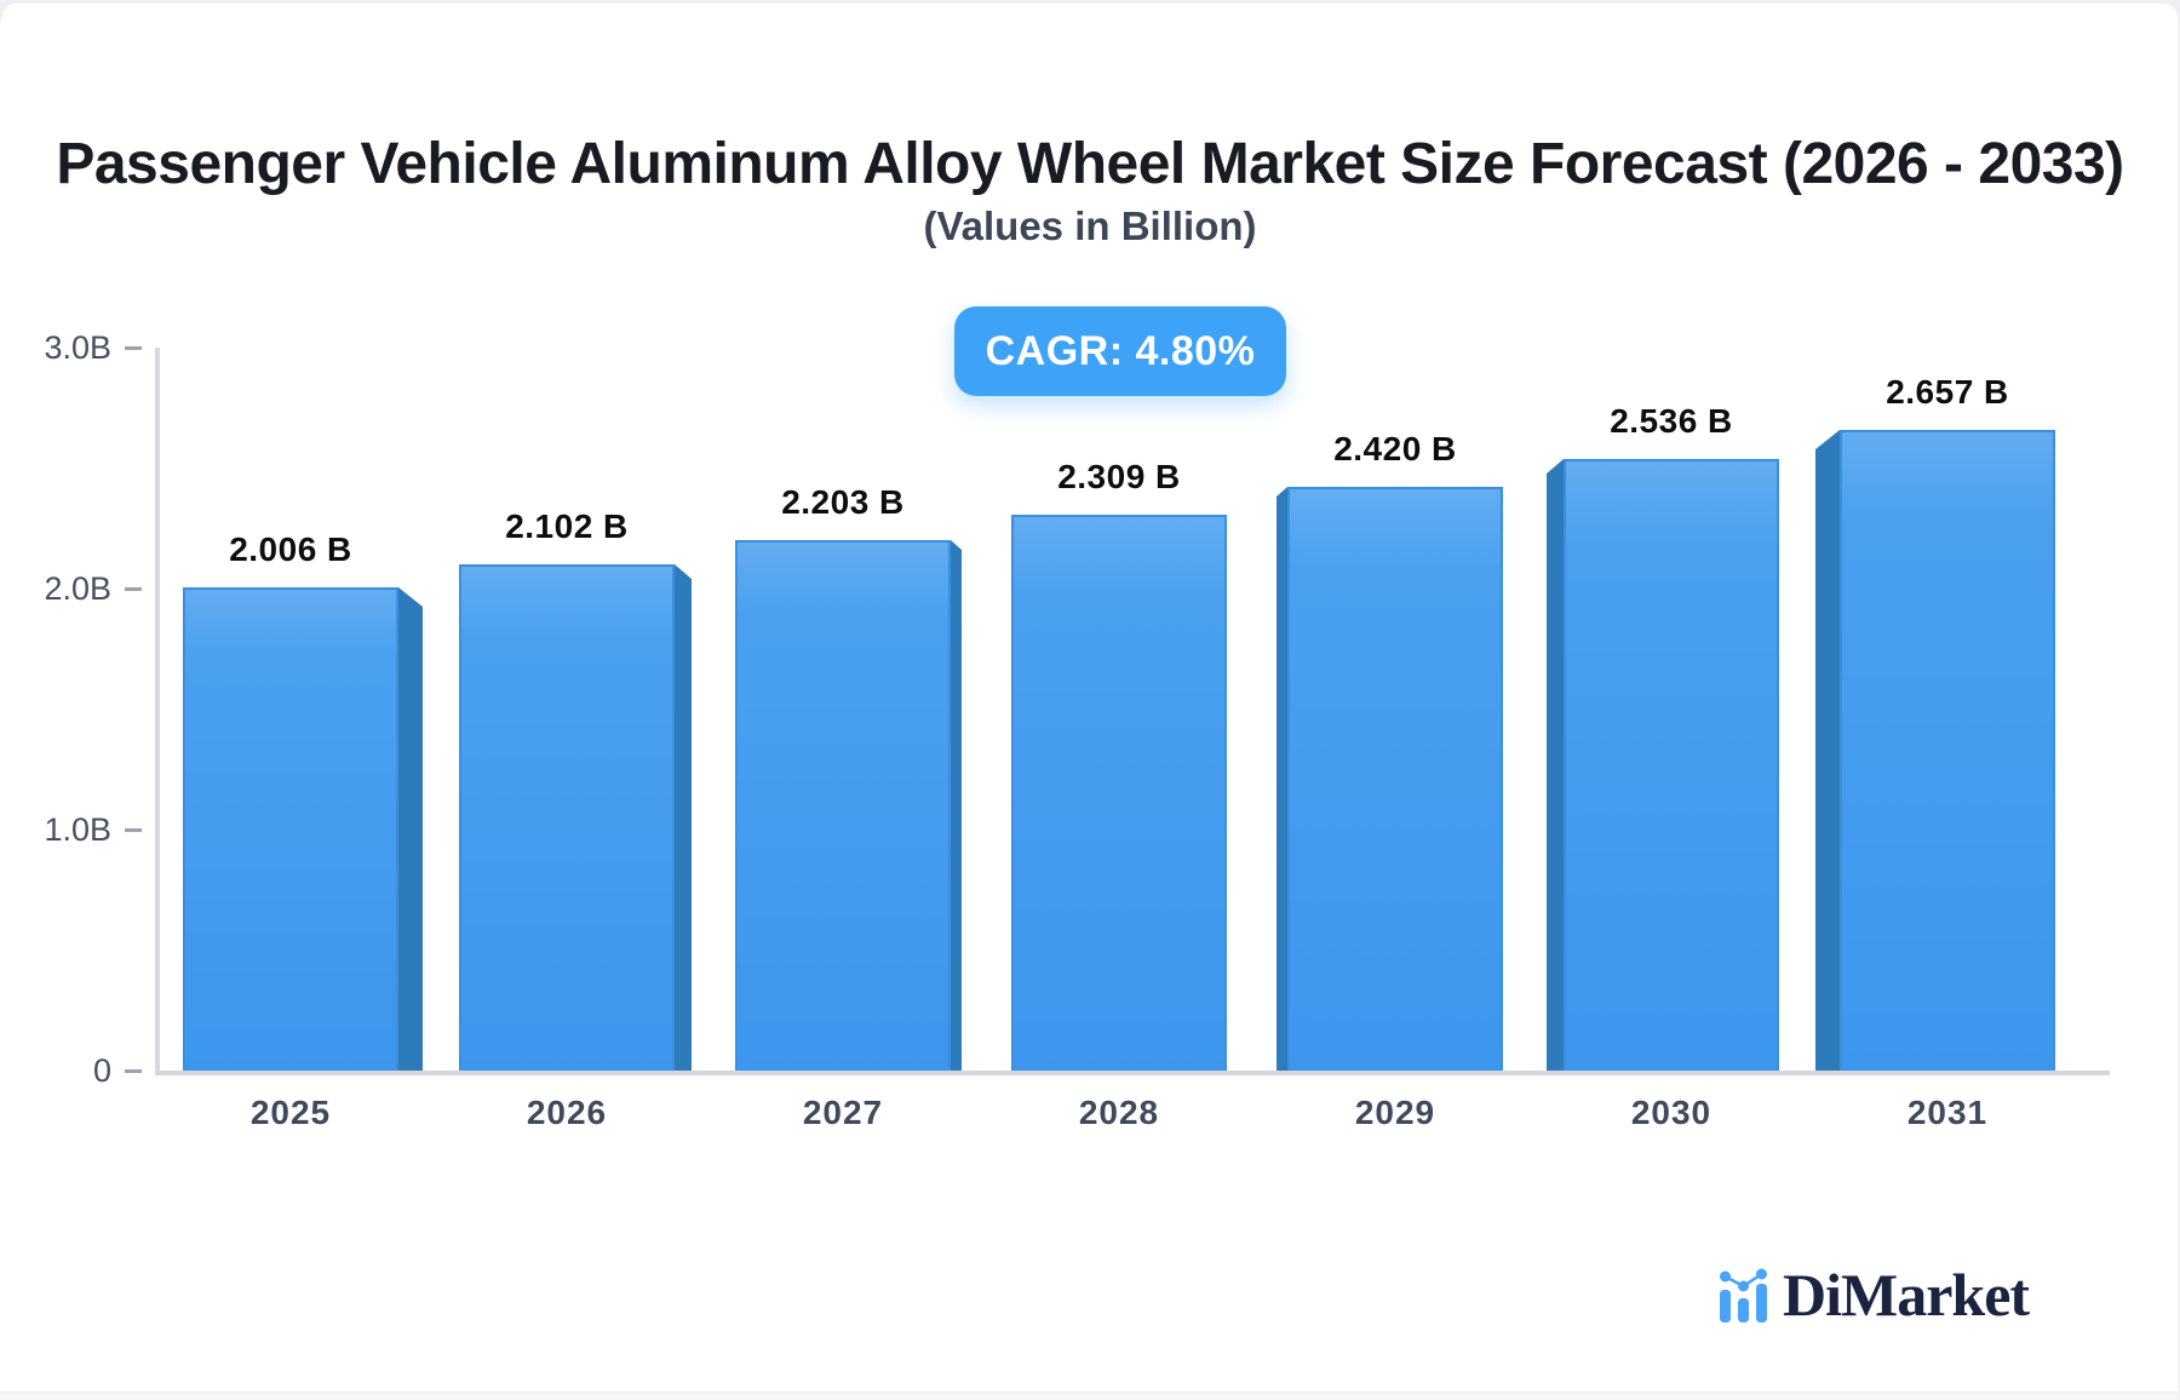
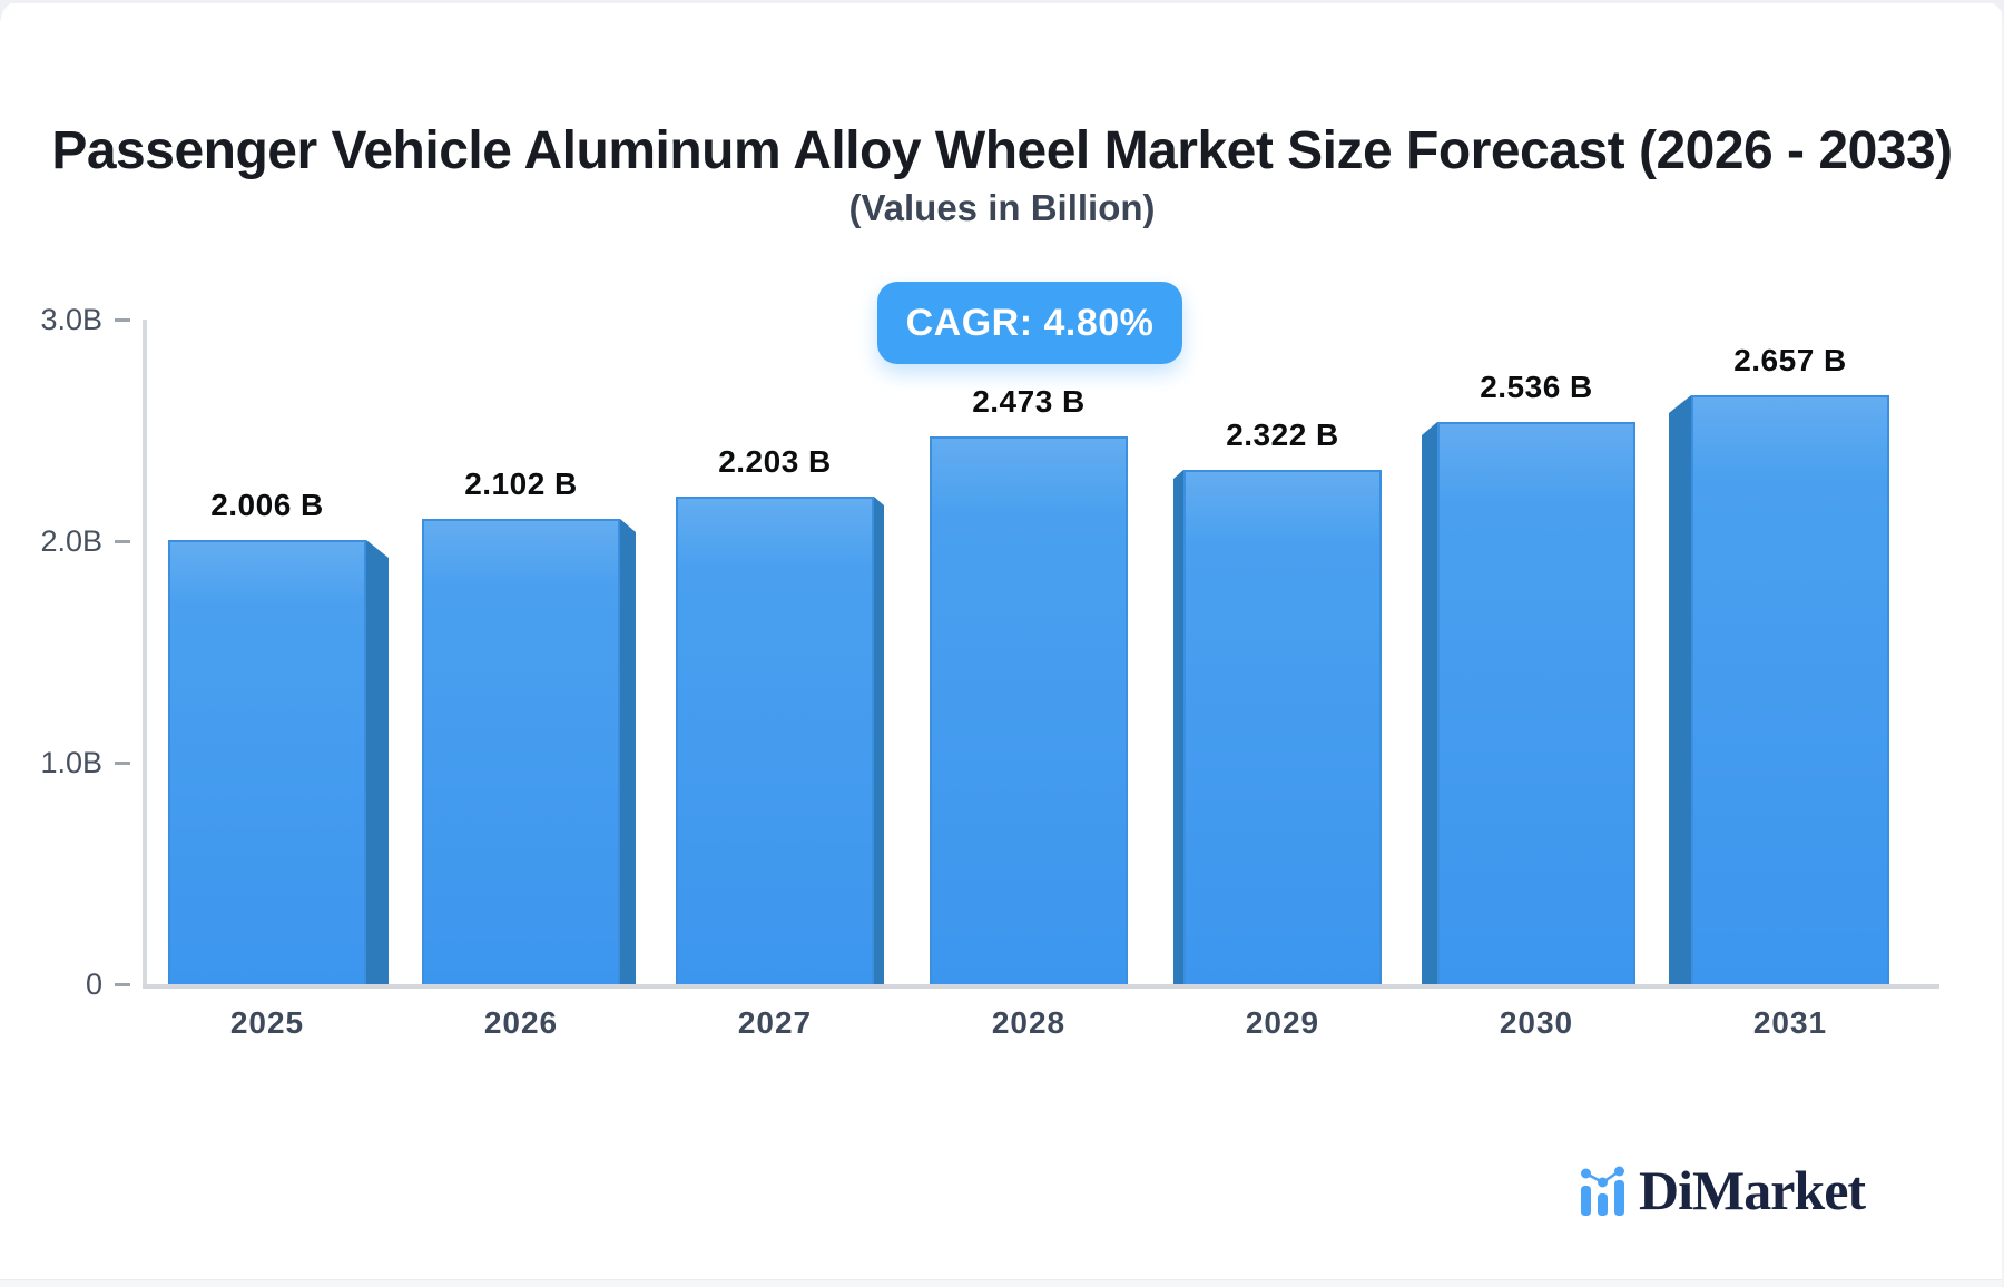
2028: 2.309 -> 2.473
2029: 2.420 -> 2.322
